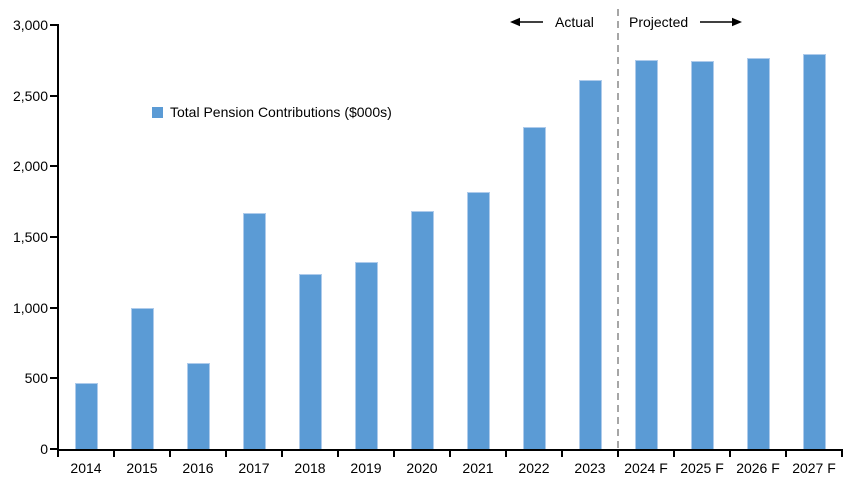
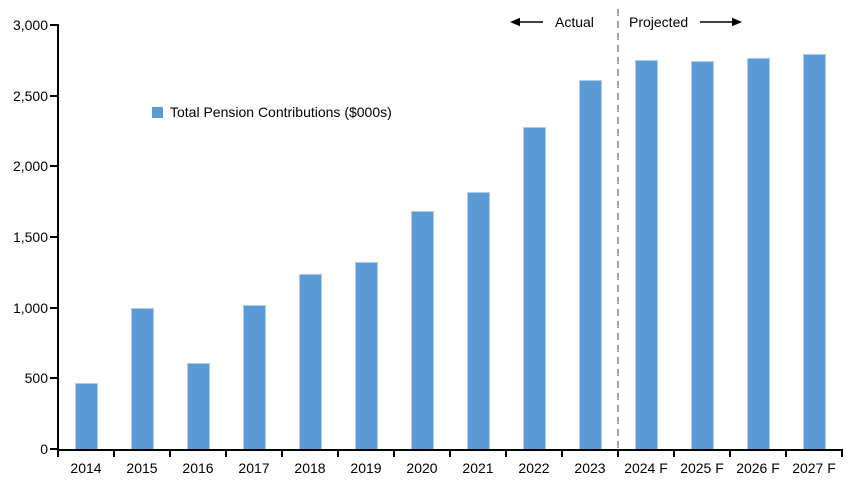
2017: 1670 -> 1020
